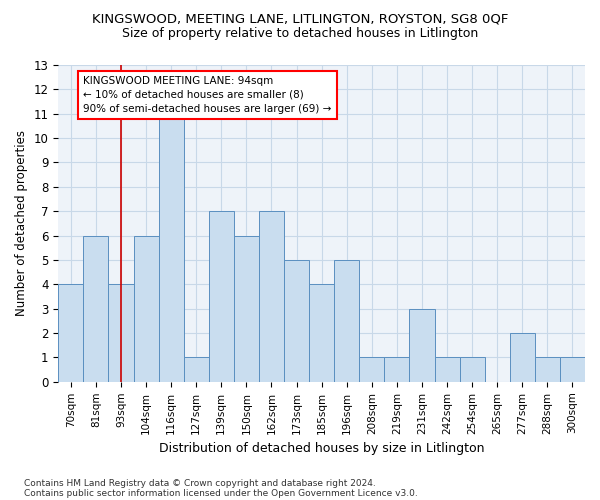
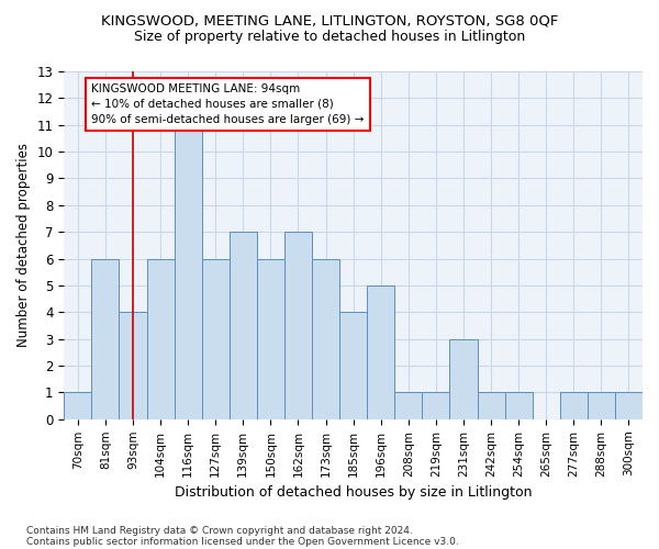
70sqm: 4 -> 1
127sqm: 1 -> 6
173sqm: 5 -> 6
277sqm: 2 -> 1
